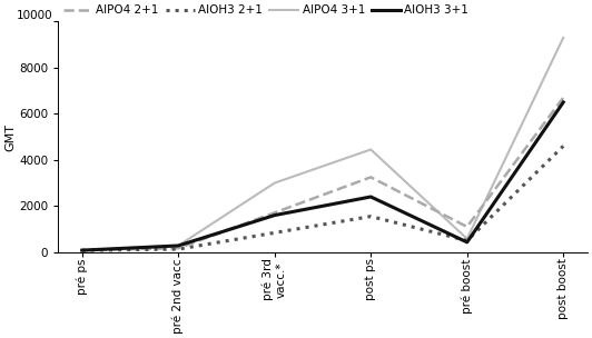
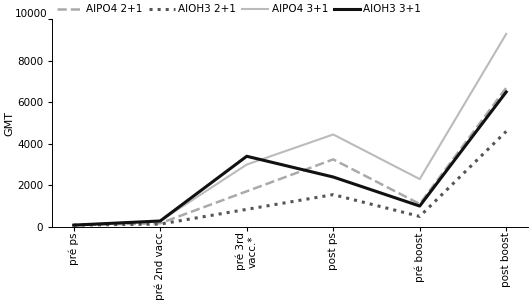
AlOH3 3+1/pré 3rd vacc.*: 1600 -> 3400
AlPO4 3+1/pré boost: 580 -> 2300
AlOH3 3+1/pré boost: 430 -> 1000
